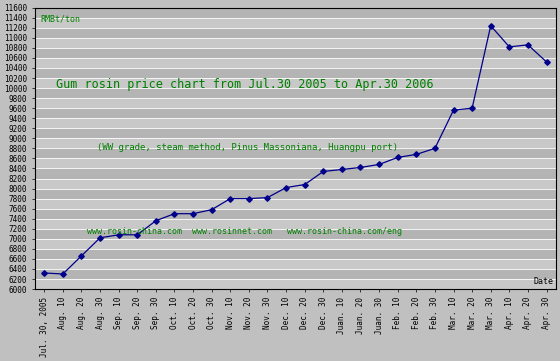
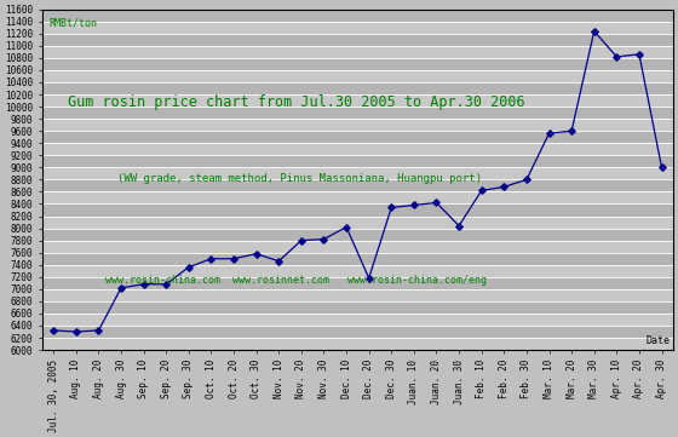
Aug. 20: 6660 -> 6320
Nov. 10: 7800 -> 7460
Dec. 20: 8080 -> 7180
Juan. 30: 8480 -> 8040
Apr. 30: 10520 -> 9000
